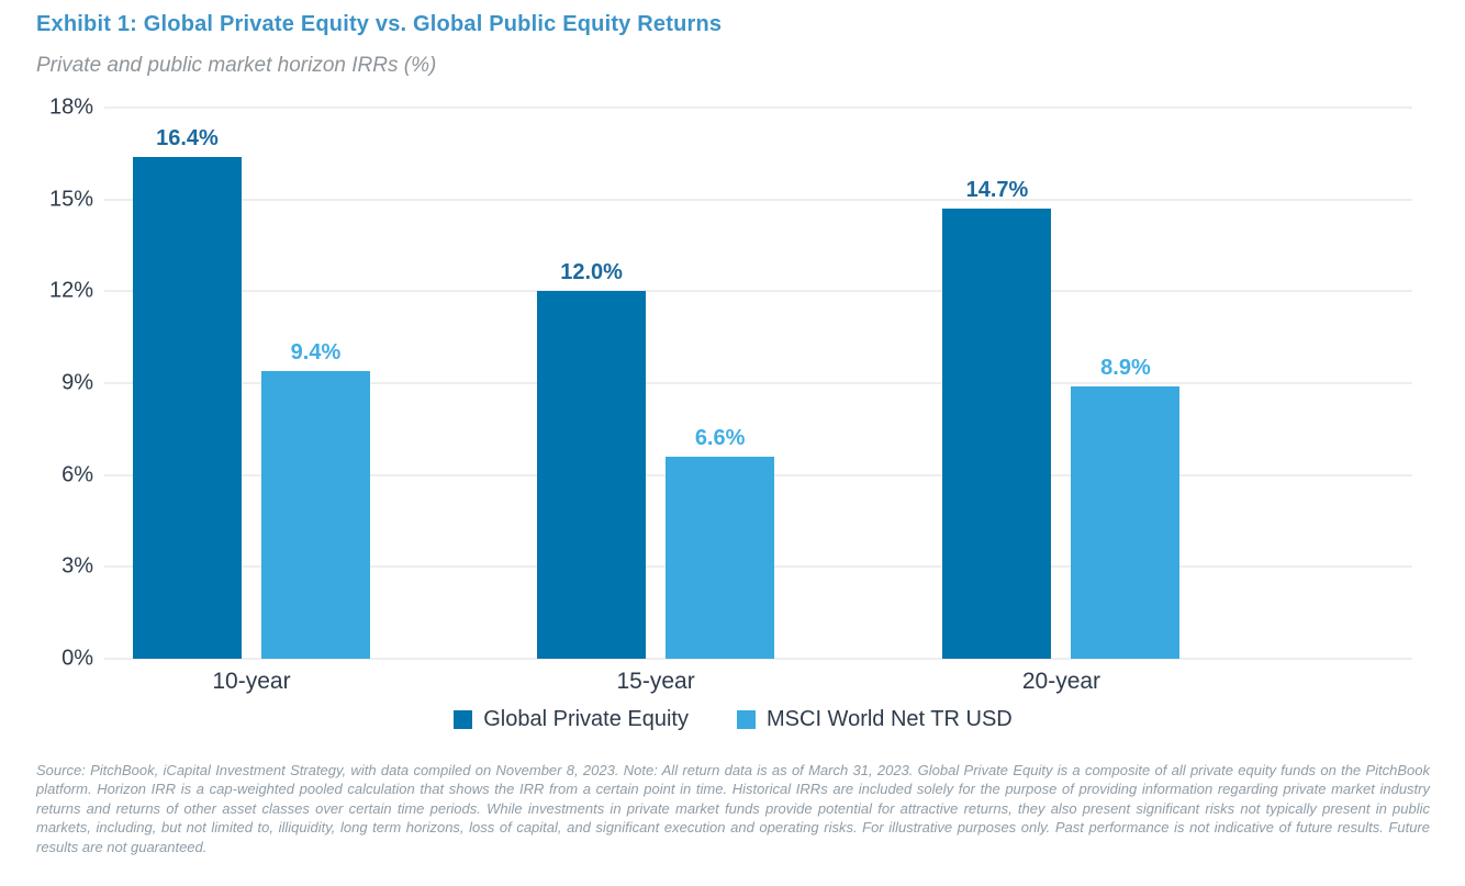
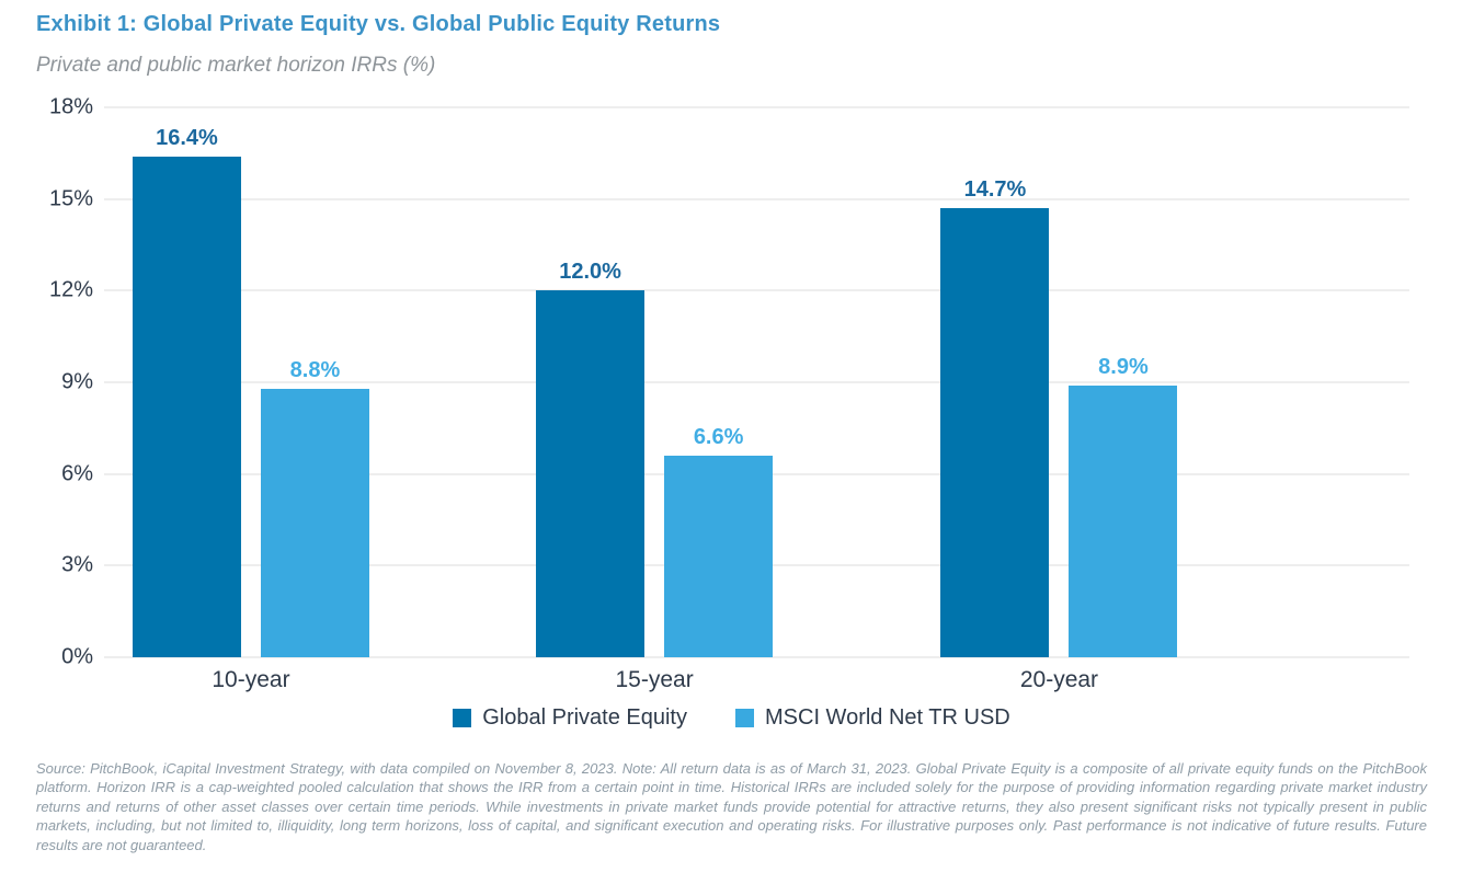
MSCI World Net TR USD/10-year: 9.4% -> 8.8%
